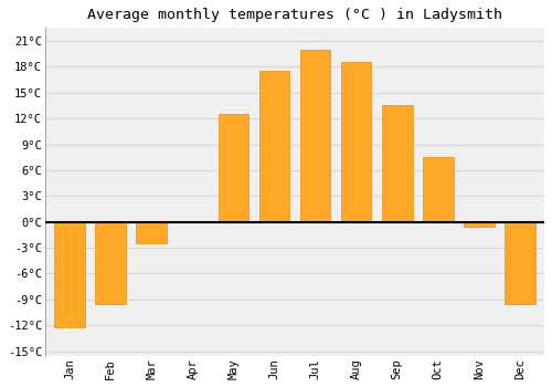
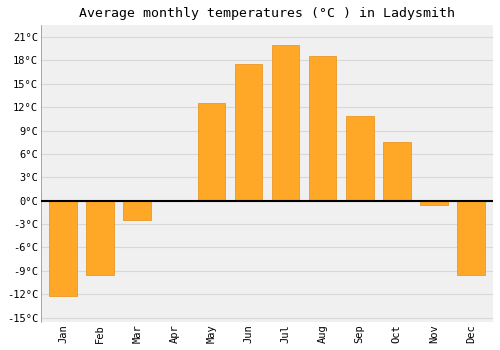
Sep: 13.5°C -> 10.8°C
